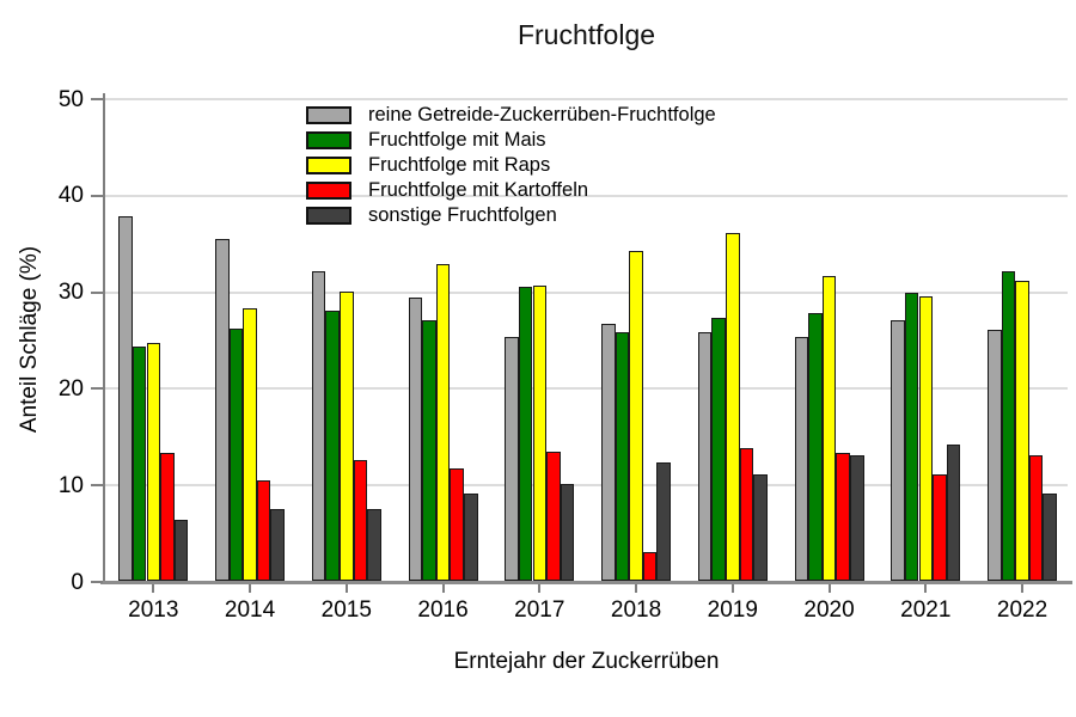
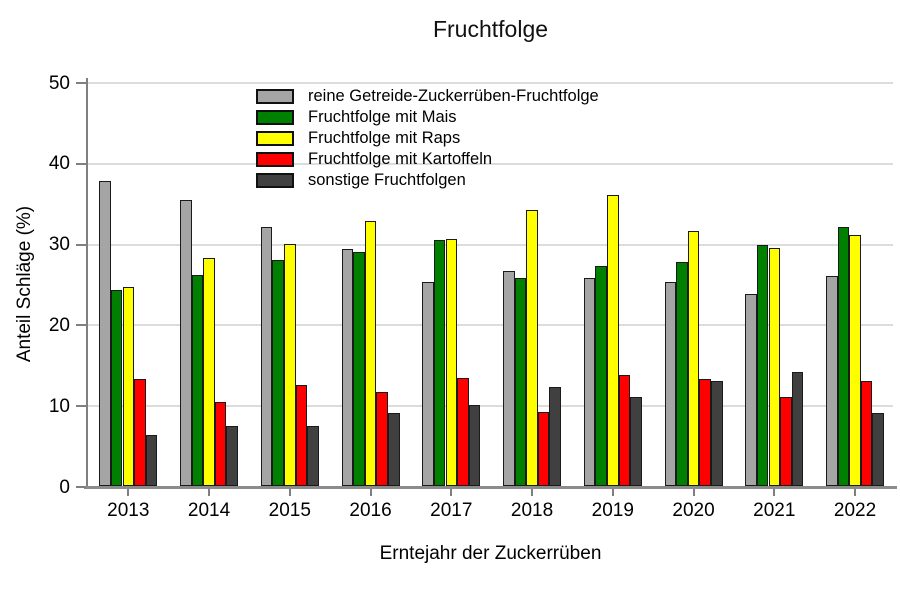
Fruchtfolge mit Mais/2016: 27 -> 29
Fruchtfolge mit Kartoffeln/2018: 3 -> 9
reine Getreide-Zuckerrüben-Fruchtfolge/2021: 27 -> 24
